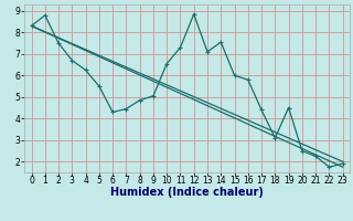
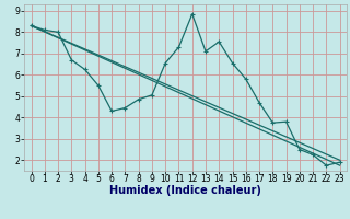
1: 8.8 -> 8.1
2: 7.5 -> 8.0
15: 6.0 -> 6.5
17: 4.4 -> 4.7
18: 3.1 -> 3.8
19: 4.5 -> 3.8
